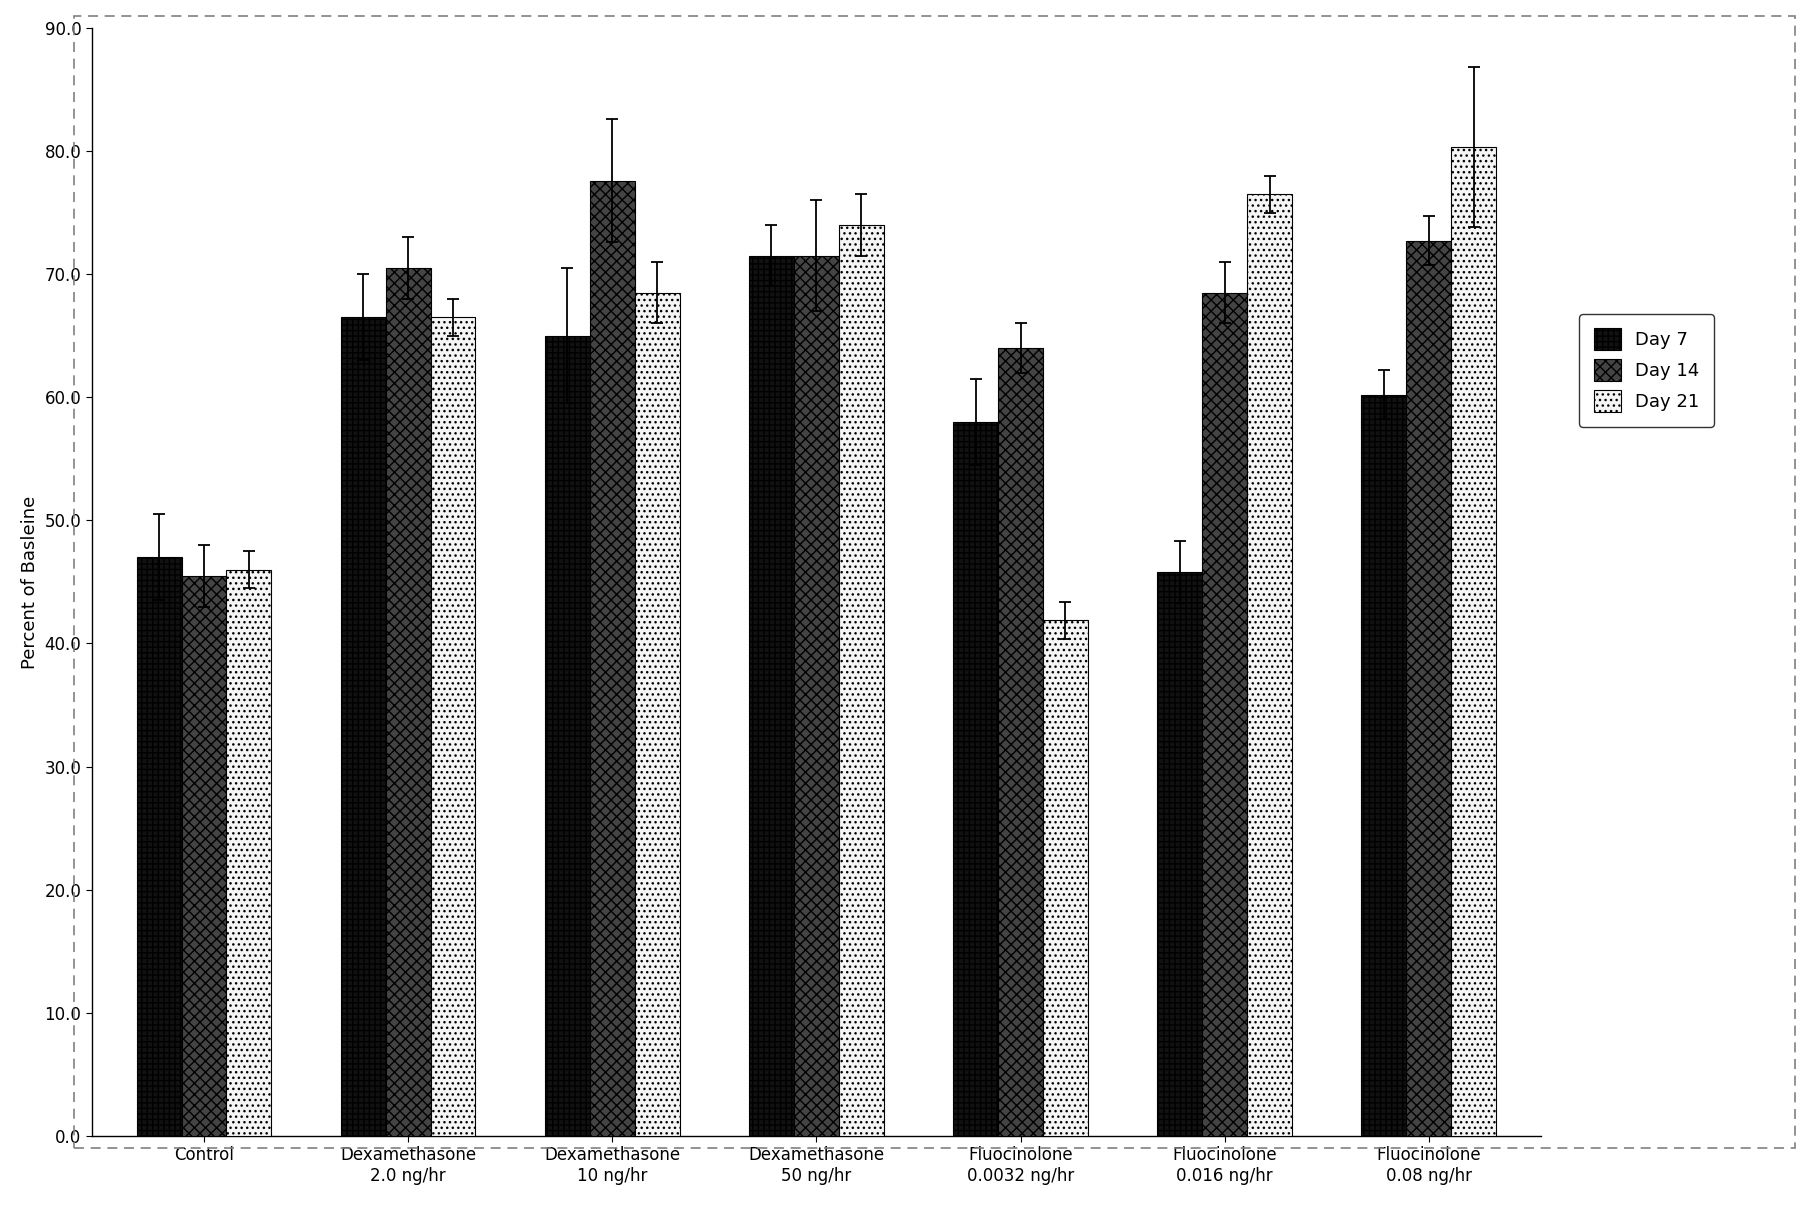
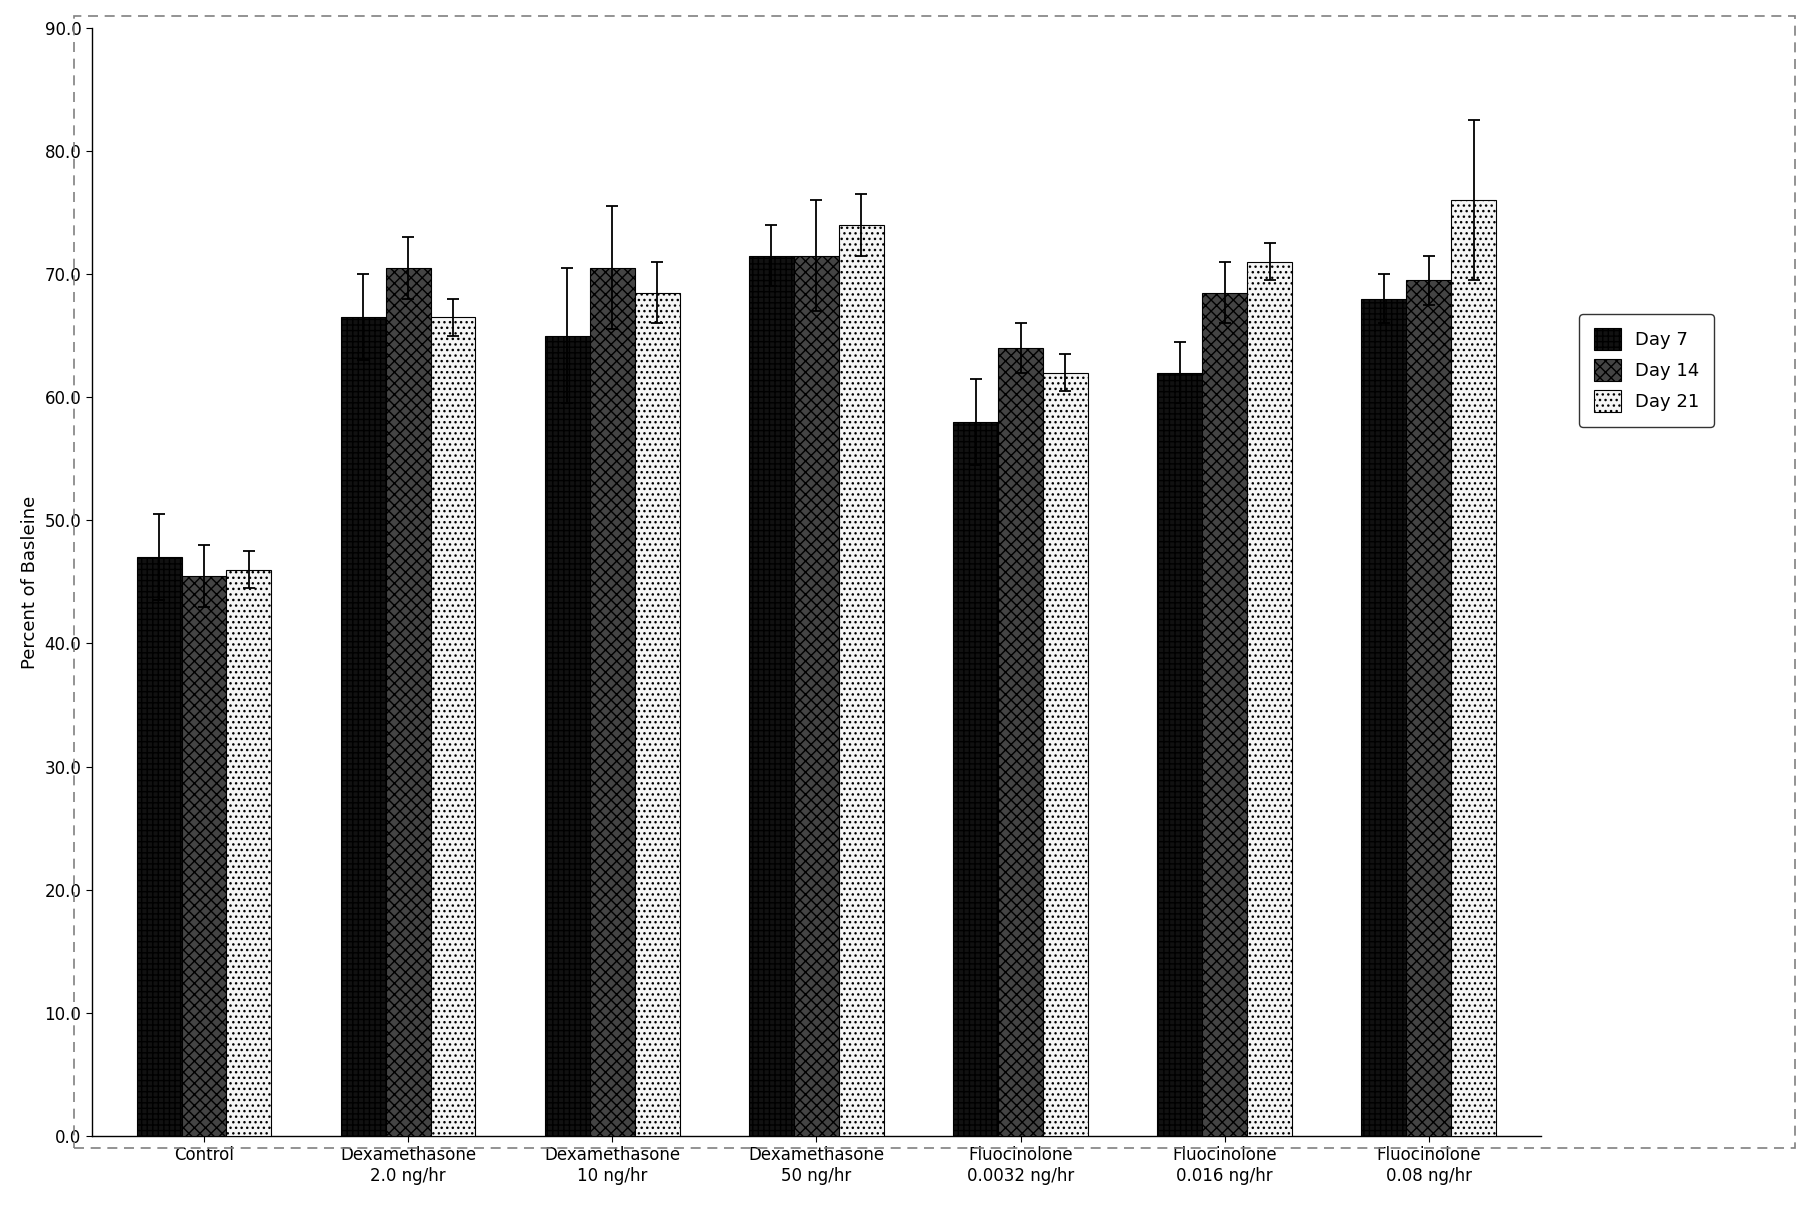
Day 14/Dexamethasone 10 ng/hr: 77.6 -> 70.5
Day 21/Fluocinolone 0.0032 ng/hr: 41.9 -> 62.0
Day 7/Fluocinolone 0.016 ng/hr: 45.8 -> 62.0
Day 21/Fluocinolone 0.016 ng/hr: 76.5 -> 71.0
Day 7/Fluocinolone 0.08 ng/hr: 60.2 -> 68.0
Day 14/Fluocinolone 0.08 ng/hr: 72.7 -> 69.5
Day 21/Fluocinolone 0.08 ng/hr: 80.3 -> 76.0
